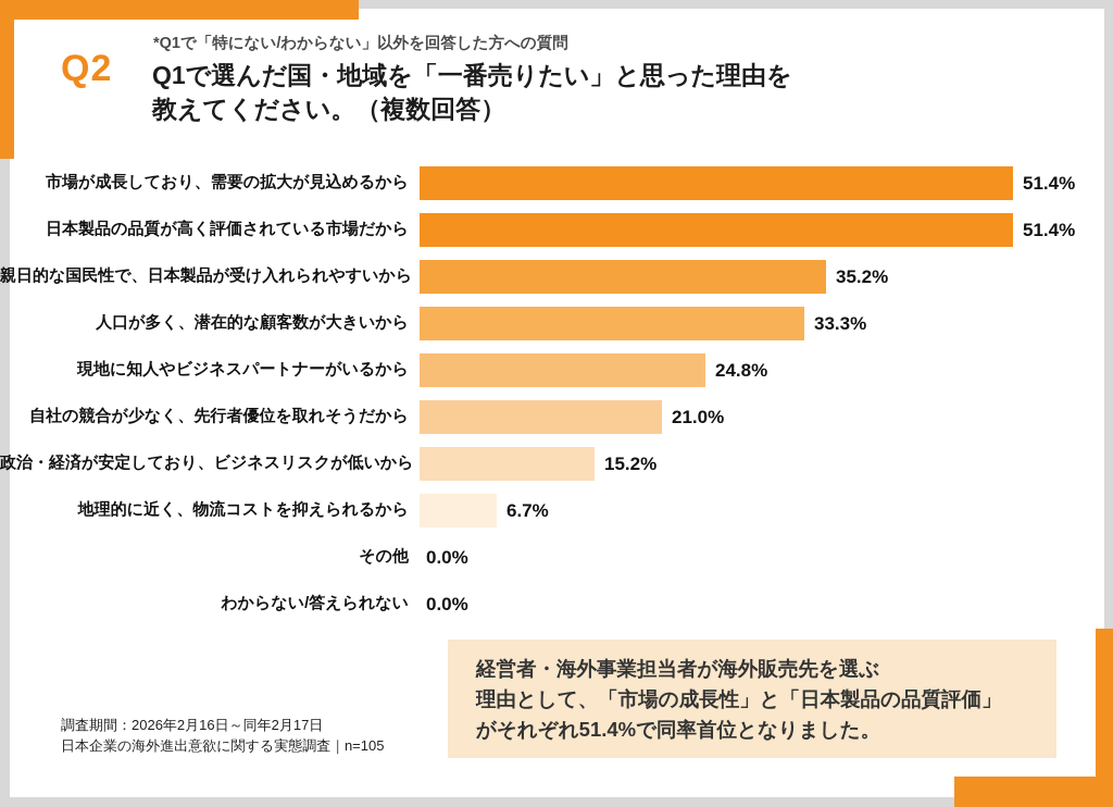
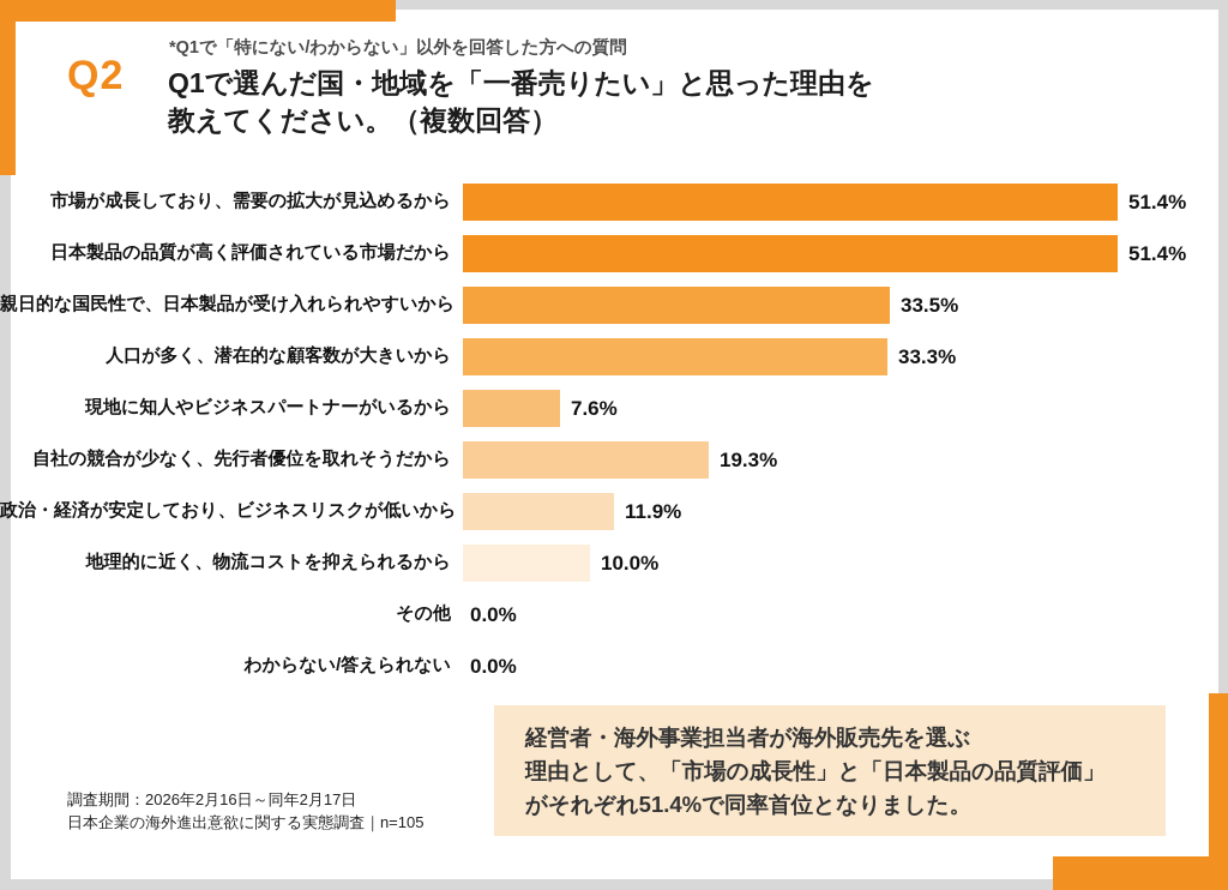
親日的な国民性で、日本製品が受け入れられやすいから: 35.2% -> 33.5%
現地に知人やビジネスパートナーがいるから: 24.8% -> 7.6%
自社の競合が少なく、先行者優位を取れそうだから: 21.0% -> 19.3%
政治・経済が安定しており、ビジネスリスクが低いから: 15.2% -> 11.9%
地理的に近く、物流コストを抑えられるから: 6.7% -> 10.0%
